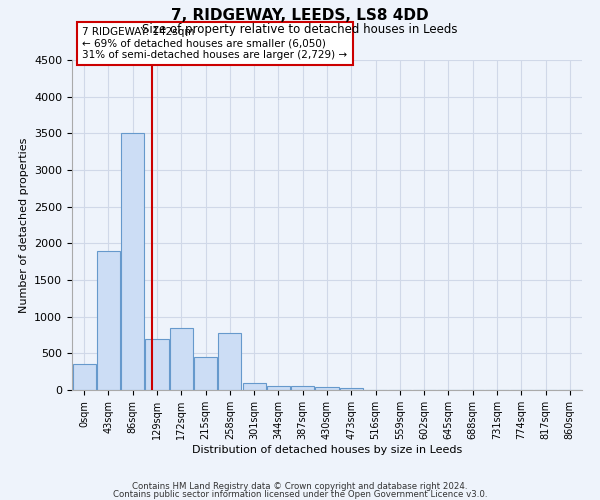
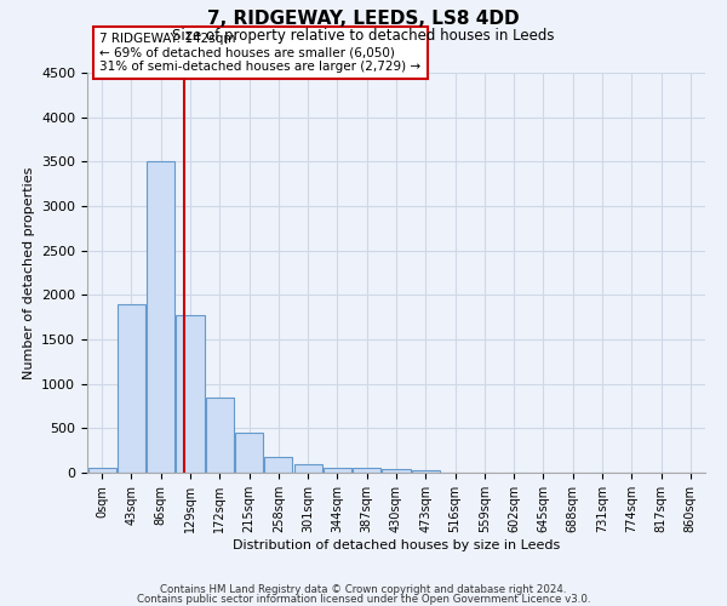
0sqm: 360 -> 50
129sqm: 700 -> 1780
258sqm: 780 -> 180
